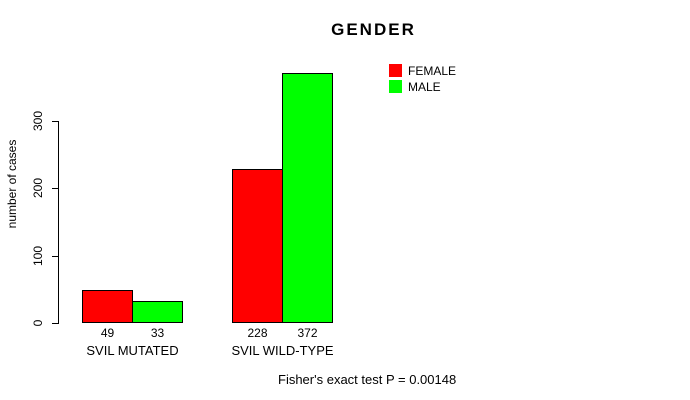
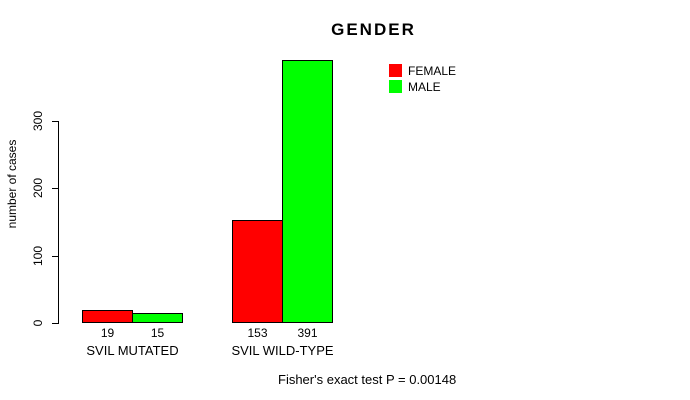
FEMALE/SVIL MUTATED: 49 -> 19
MALE/SVIL MUTATED: 33 -> 15
FEMALE/SVIL WILD-TYPE: 228 -> 153
MALE/SVIL WILD-TYPE: 372 -> 391
